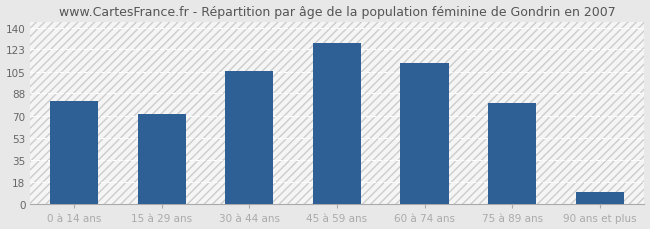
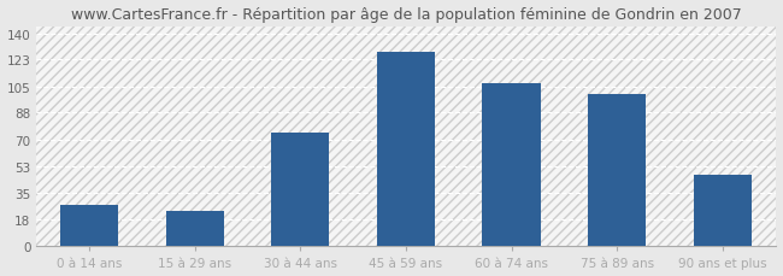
0 à 14 ans: 82 -> 27
15 à 29 ans: 72 -> 23
30 à 44 ans: 106 -> 75
60 à 74 ans: 112 -> 107
75 à 89 ans: 80 -> 100
90 ans et plus: 10 -> 47
